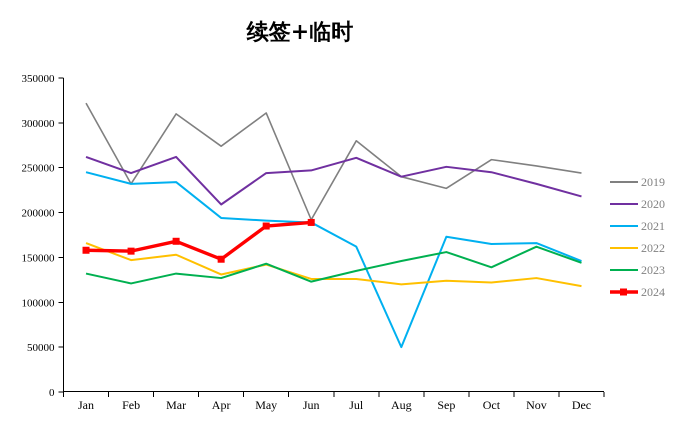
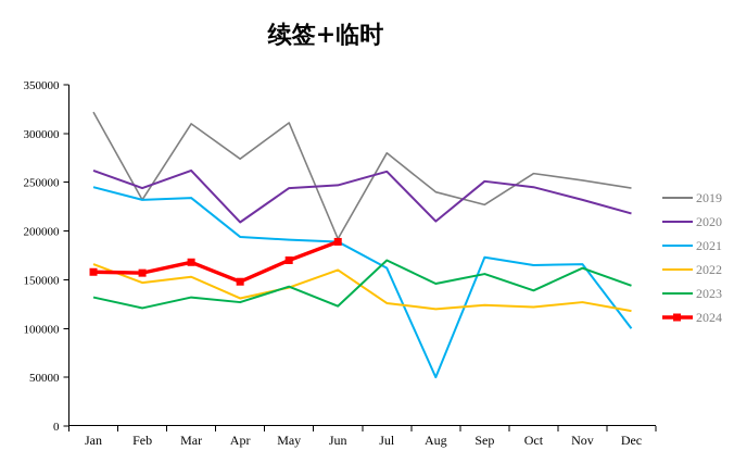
2024/May: 180000 -> 170000
2022/Jun: 130000 -> 160000
2023/Jul: 140000 -> 170000
2020/Aug: 240000 -> 210000
2021/Dec: 150000 -> 100000
